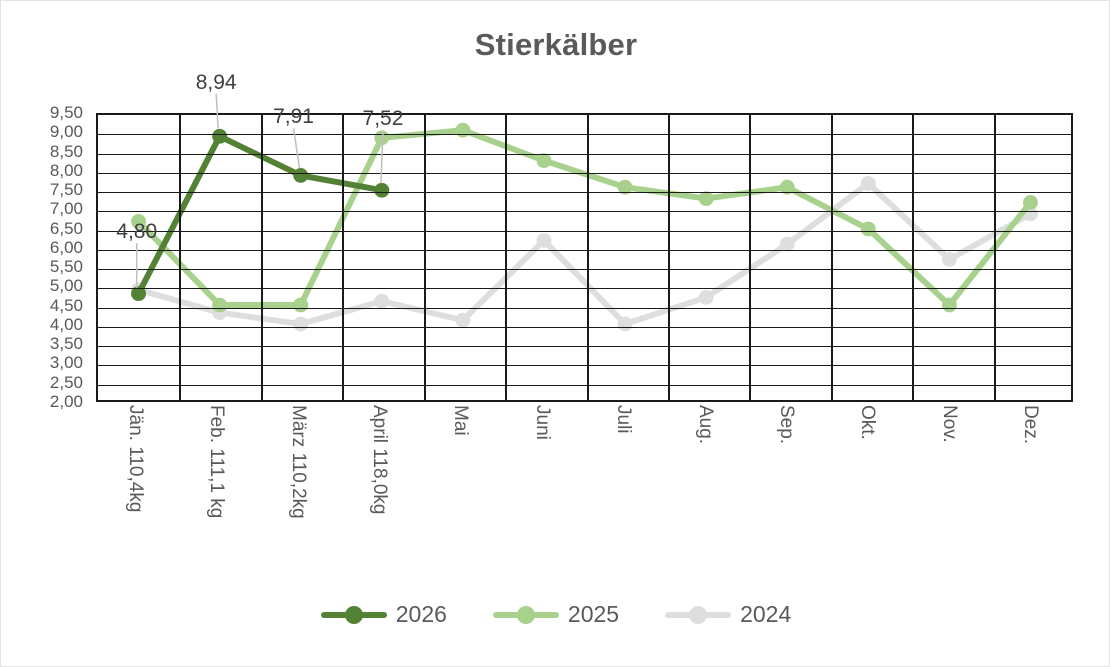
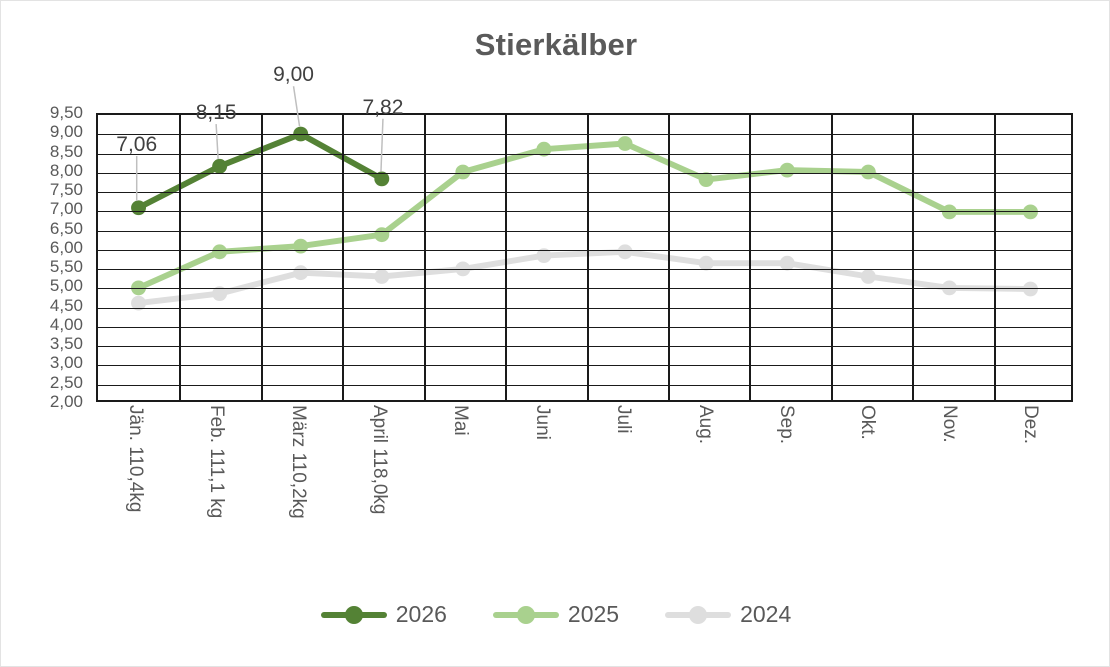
2026/Jän. 110,4kg: 4,80 -> 7,06
2025/Jän. 110,4kg: 6,7 -> 5,0
2024/Jän. 110,4kg: 4,9 -> 4,5
2026/Feb. 111,1 kg: 8,94 -> 8,15
2025/Feb. 111,1 kg: 4,5 -> 5,9
2024/Feb. 111,1 kg: 4,3 -> 4,8
2026/März 110,2kg: 7,91 -> 9,00
2025/März 110,2kg: 4,5 -> 6,0
2024/März 110,2kg: 4,0 -> 5,3
2026/April 118,0kg: 7,52 -> 7,82
2025/April 118,0kg: 8,9 -> 6,3
2024/April 118,0kg: 4,6 -> 5,2
2025/Mai: 9,1 -> 8,0
2024/Mai: 4,1 -> 5,5
2025/Juni: 8,3 -> 8,6
2024/Juni: 6,2 -> 5,8
2025/Juli: 7,6 -> 8,8
2024/Juli: 4,0 -> 5,9
2025/Aug.: 7,3 -> 7,8
2024/Aug.: 4,7 -> 5,6
2025/Sep.: 7,6 -> 8,1
2024/Sep.: 6,1 -> 5,6
2025/Okt.: 6,5 -> 8,0
2024/Okt.: 7,7 -> 5,2
2025/Nov.: 4,5 -> 7,0
2024/Nov.: 5,7 -> 5,0
2025/Dez.: 7,2 -> 7,0
2024/Dez.: 6,9 -> 4,9
